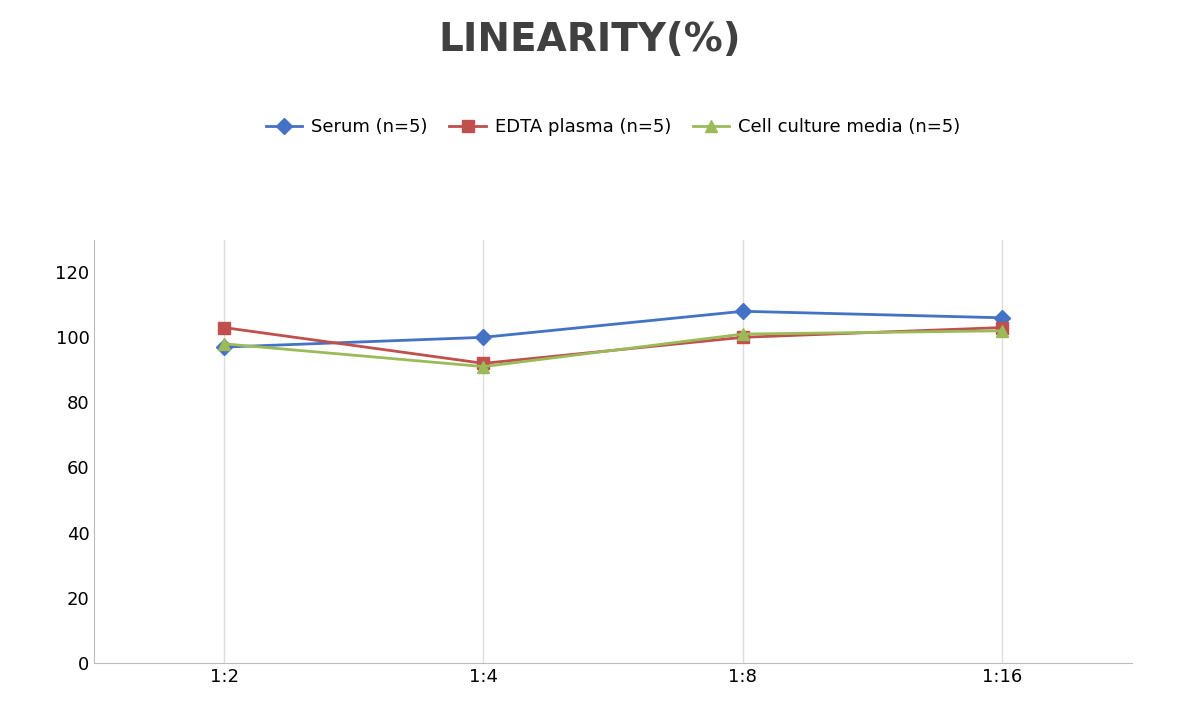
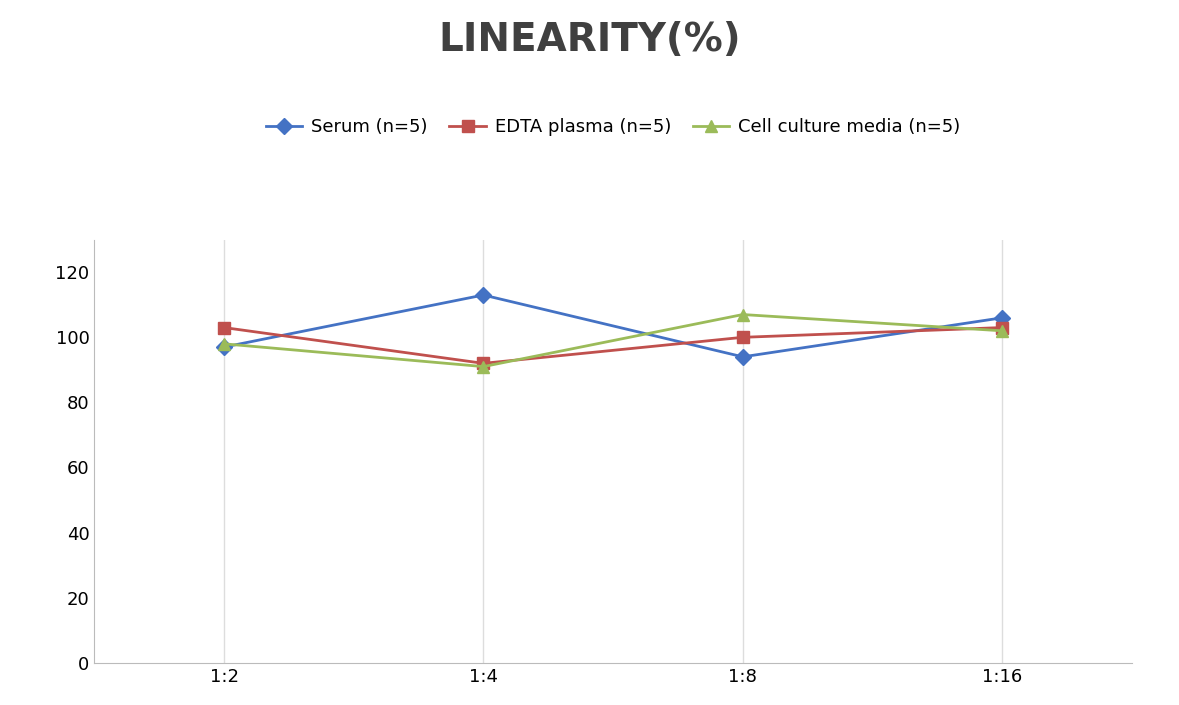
Serum (n=5)/1:4: 100 -> 113
Serum (n=5)/1:8: 108 -> 94
Cell culture media (n=5)/1:8: 101 -> 107
